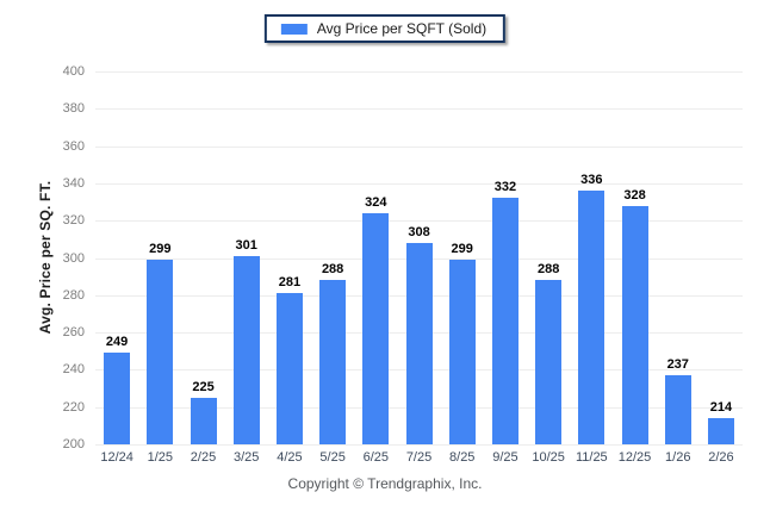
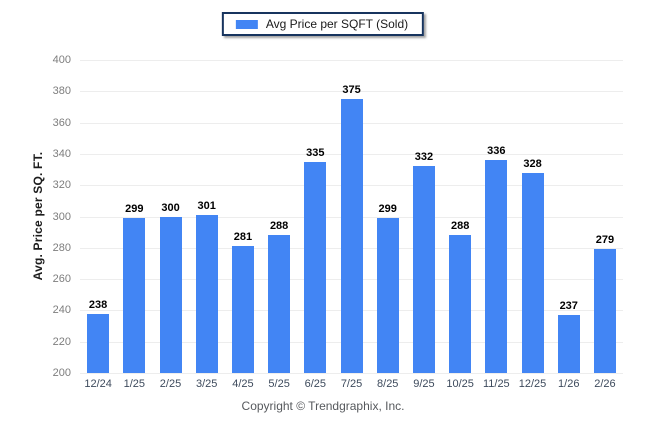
12/24: 249 -> 238
2/25: 225 -> 300
6/25: 324 -> 335
7/25: 308 -> 375
2/26: 214 -> 279
